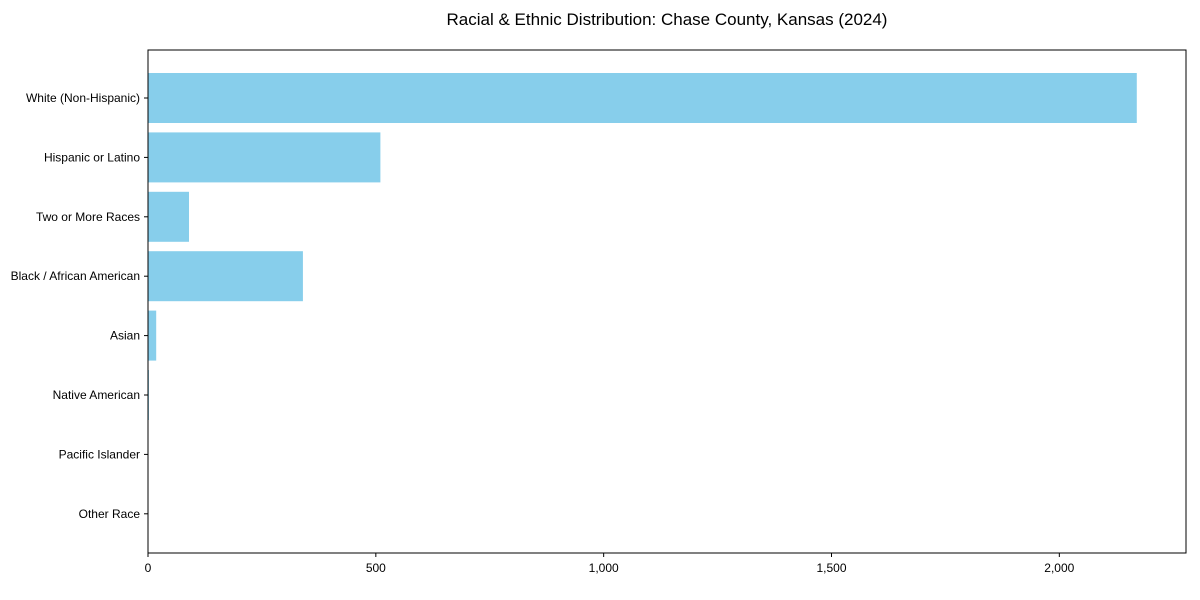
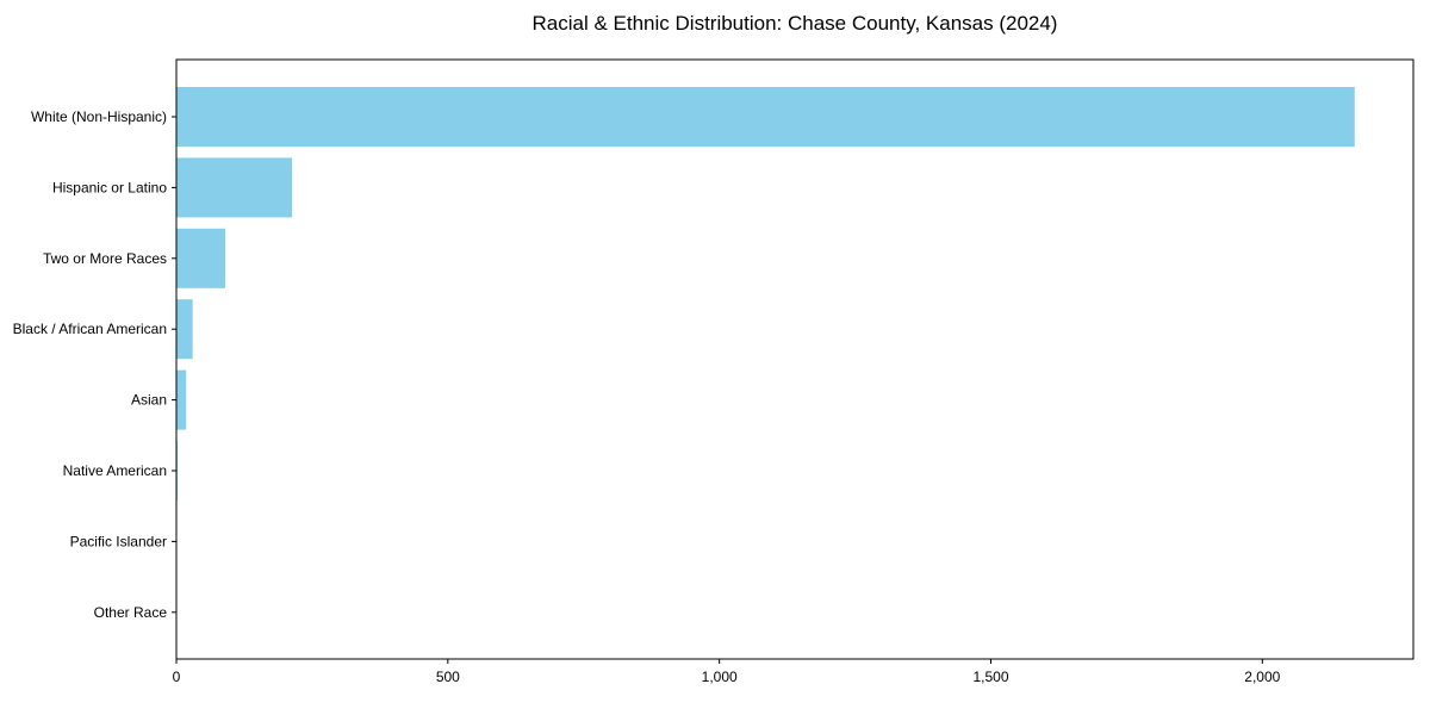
Hispanic or Latino: 510 -> 210
Black / African American: 340 -> 30
